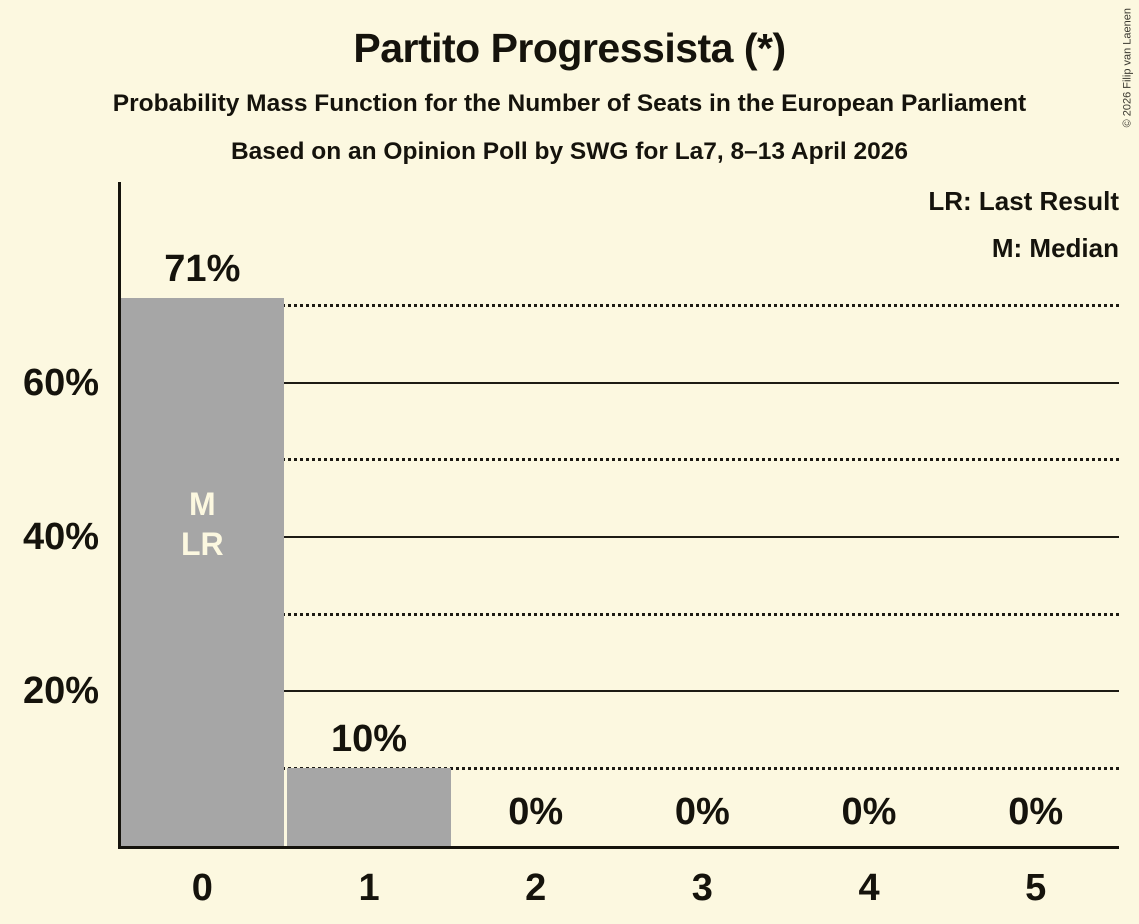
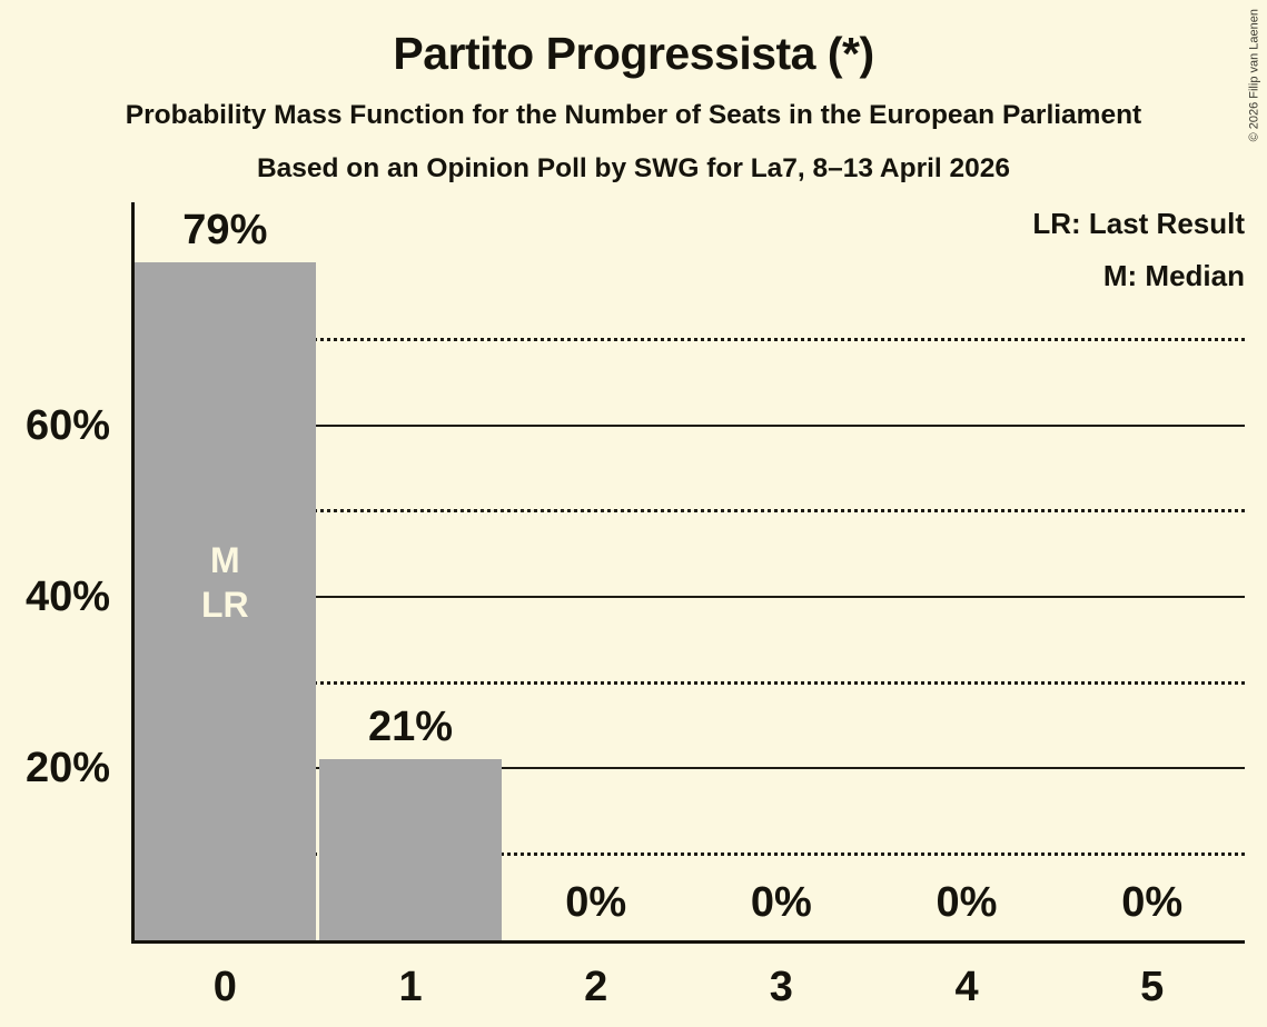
0: 71% -> 79%
1: 10% -> 21%
